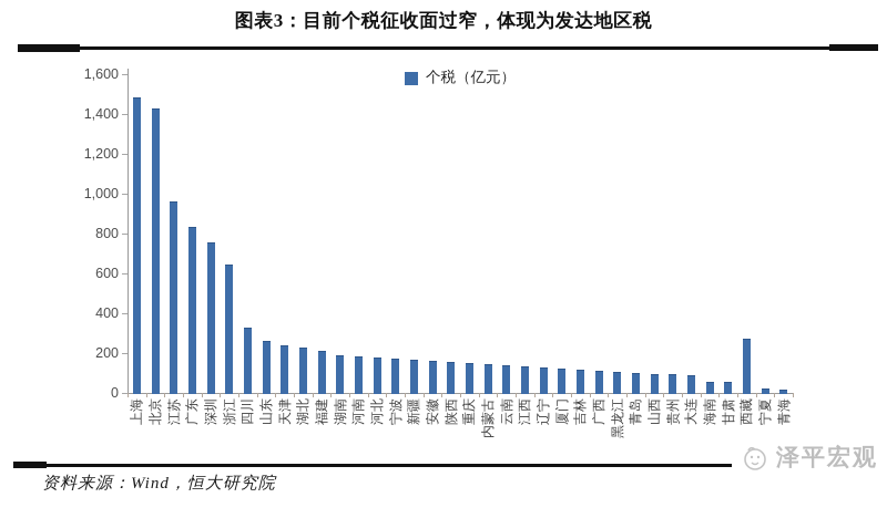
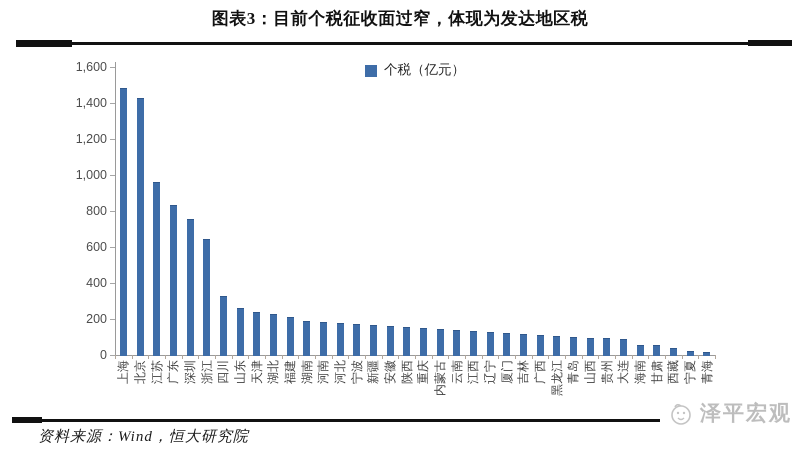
西藏: 270 -> 40
